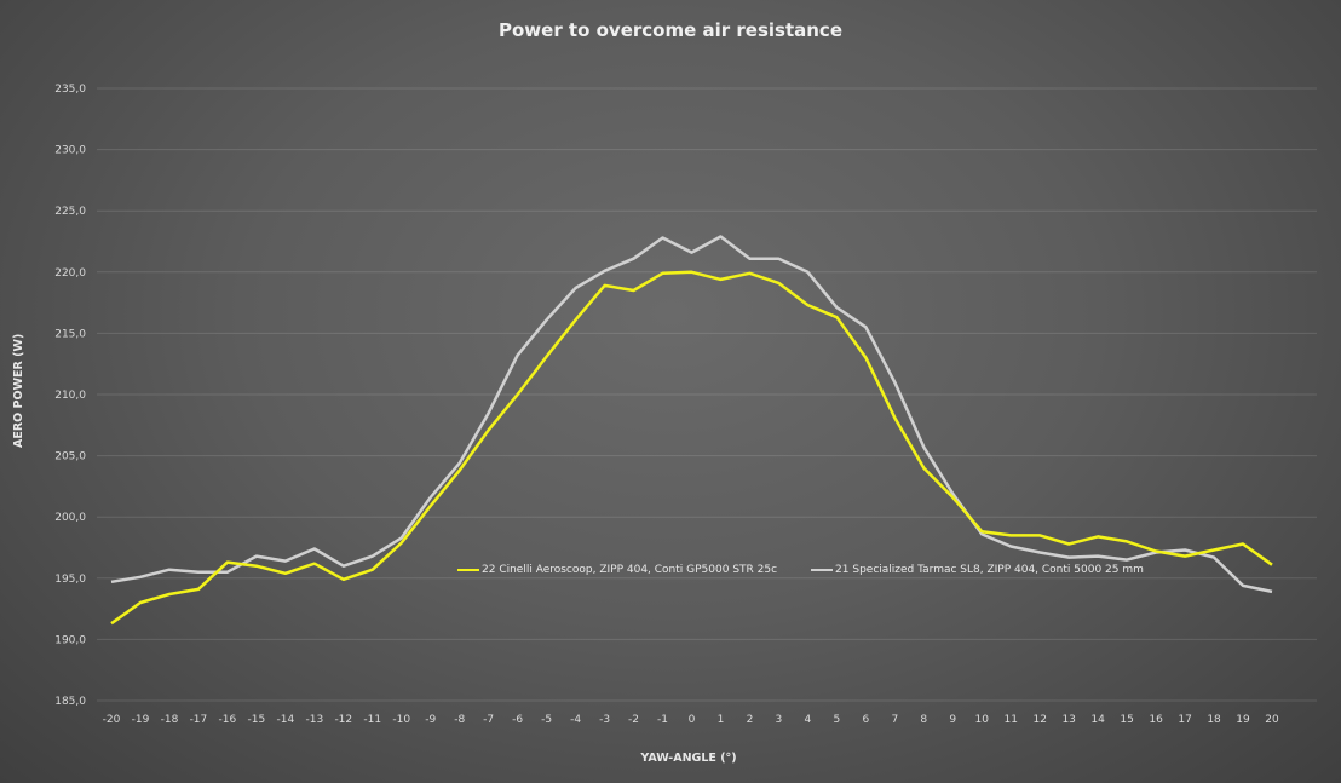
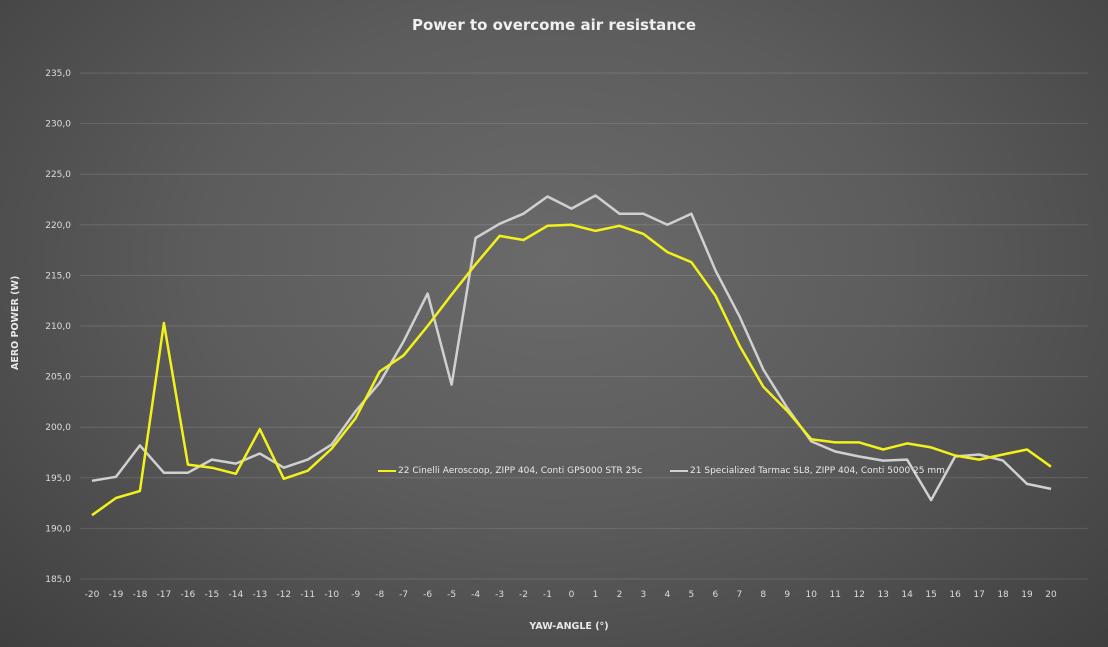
21 Specialized Tarmac SL8, ZIPP 404, Conti 5000 25 mm/-18: 195,7 -> 198,2
22 Cinelli Aeroscoop, ZIPP 404, Conti GP5000 STR 25c/-17: 194,1 -> 210,3
22 Cinelli Aeroscoop, ZIPP 404, Conti GP5000 STR 25c/-13: 196,2 -> 199,8
22 Cinelli Aeroscoop, ZIPP 404, Conti GP5000 STR 25c/-8: 203,8 -> 205,5
21 Specialized Tarmac SL8, ZIPP 404, Conti 5000 25 mm/-5: 216,1 -> 204,2
21 Specialized Tarmac SL8, ZIPP 404, Conti 5000 25 mm/5: 217,1 -> 221,1
21 Specialized Tarmac SL8, ZIPP 404, Conti 5000 25 mm/15: 196,5 -> 192,8
